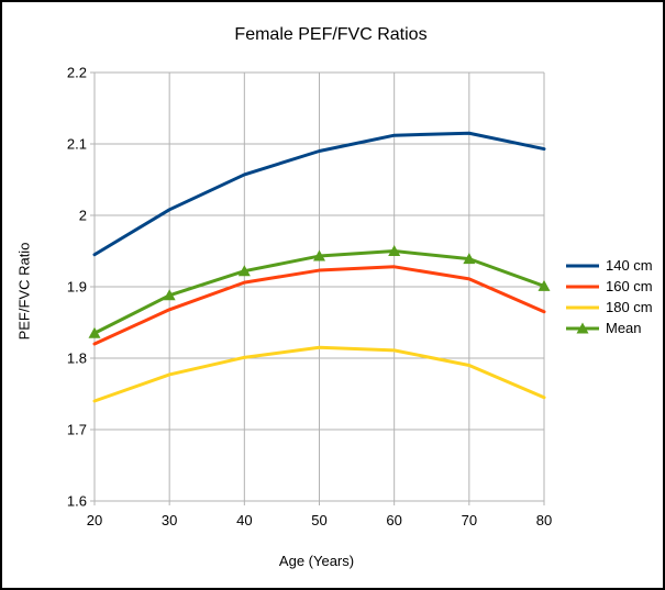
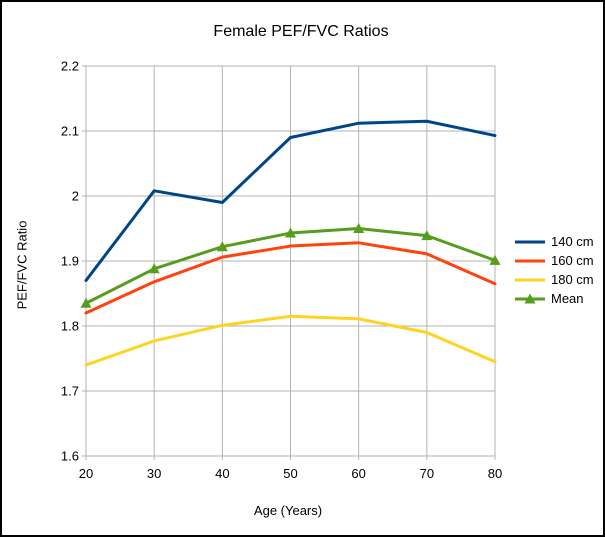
140 cm/20: 1.95 -> 1.87
140 cm/40: 2.06 -> 1.99
